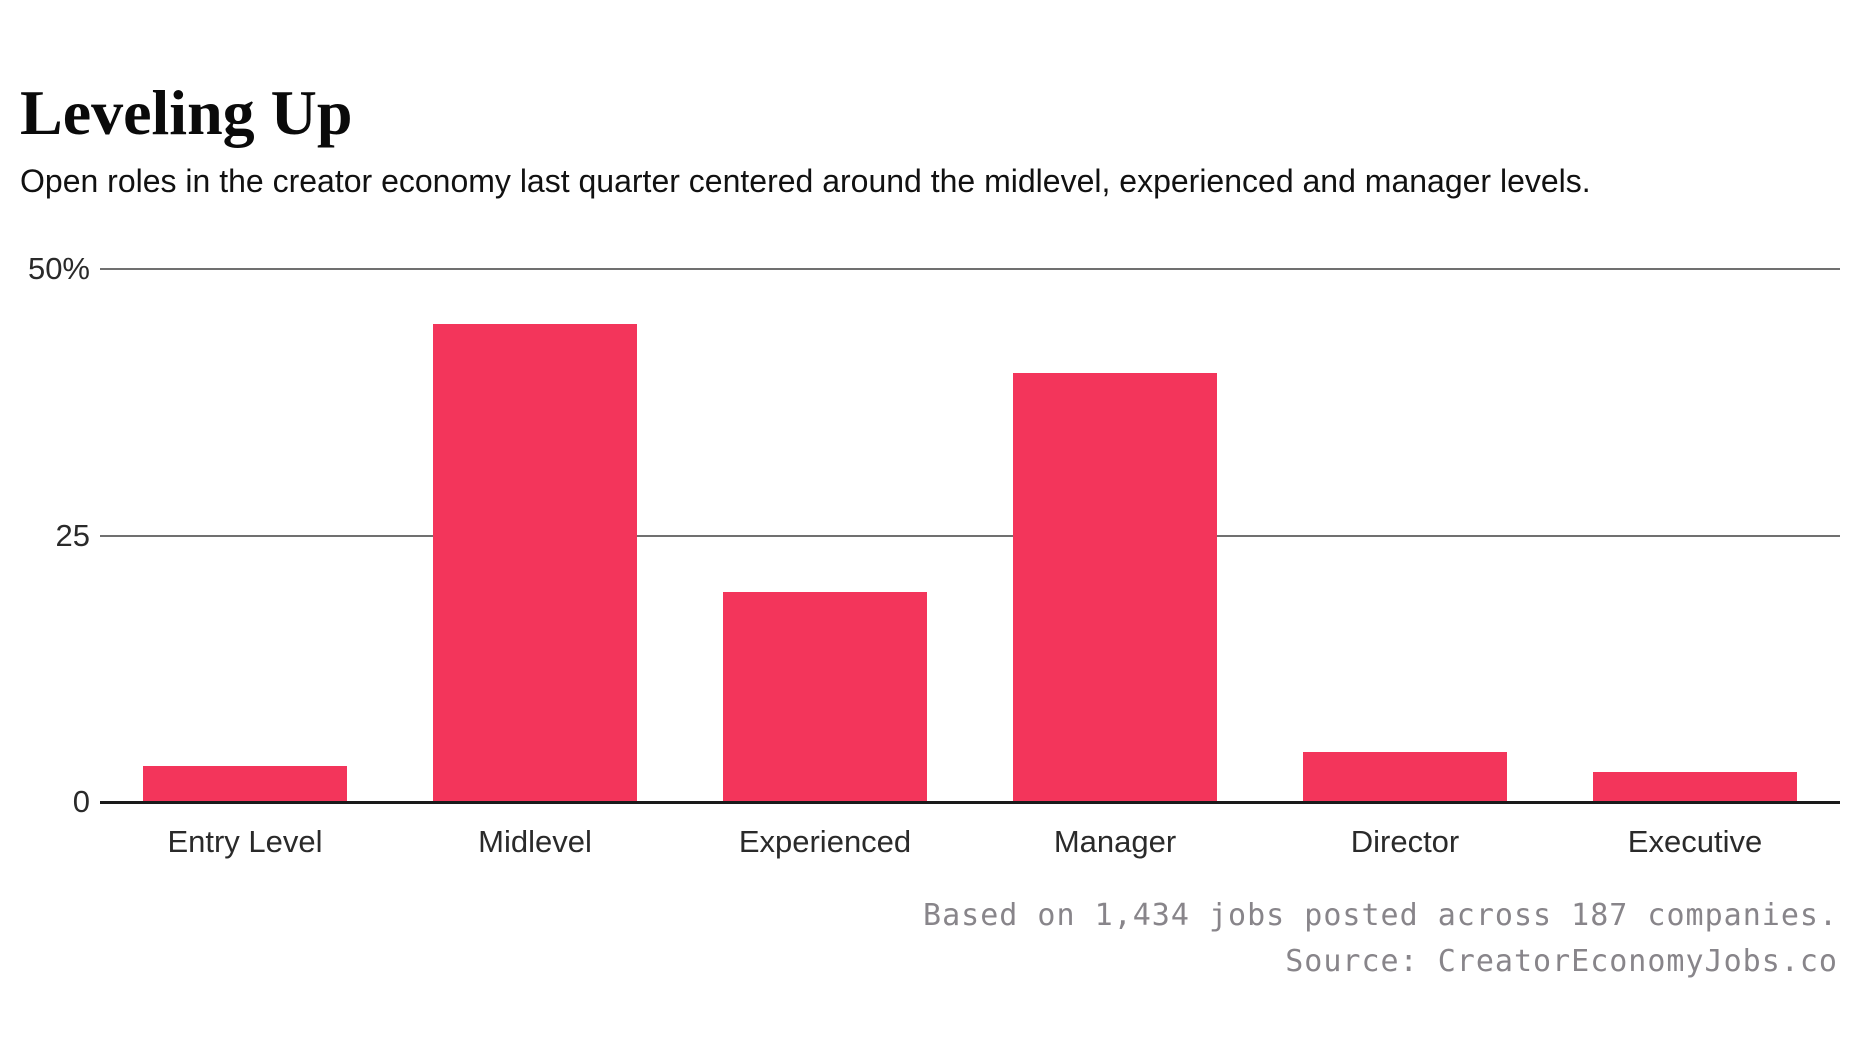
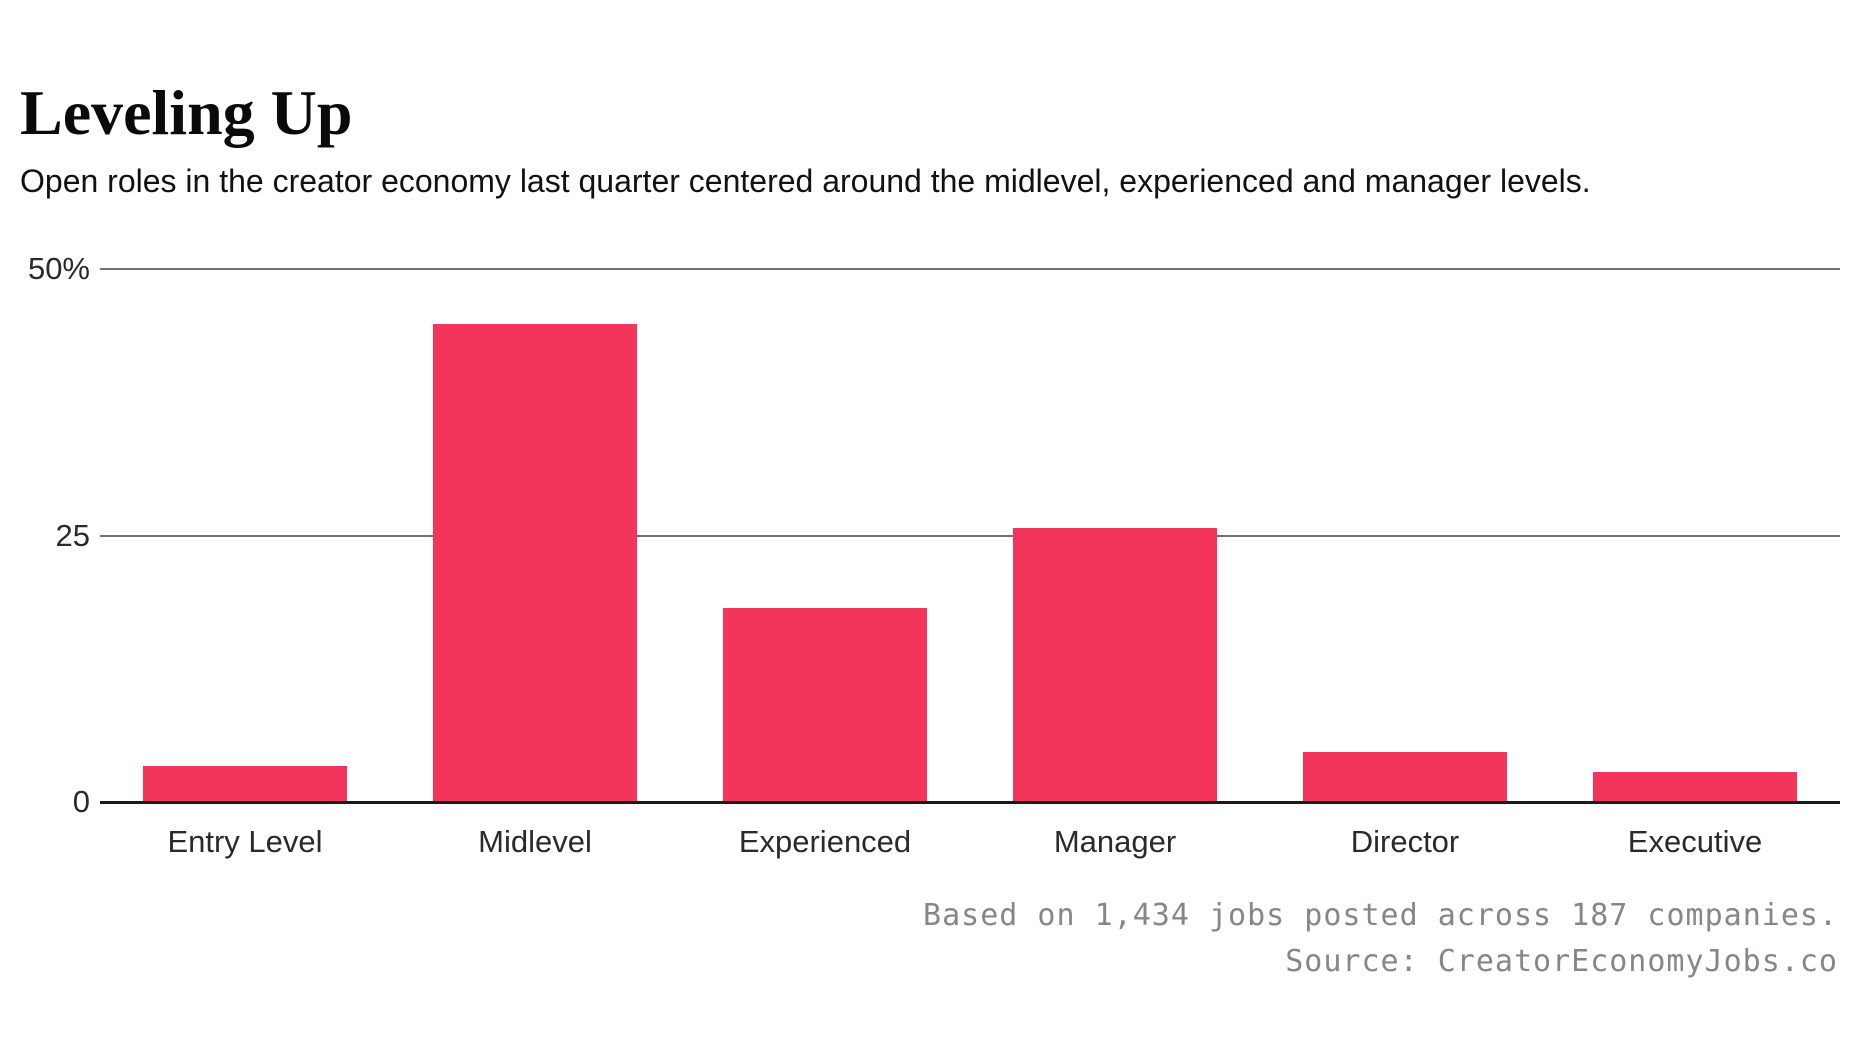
Experienced: 19.7% -> 18.2%
Manager: 40.2% -> 25.7%
